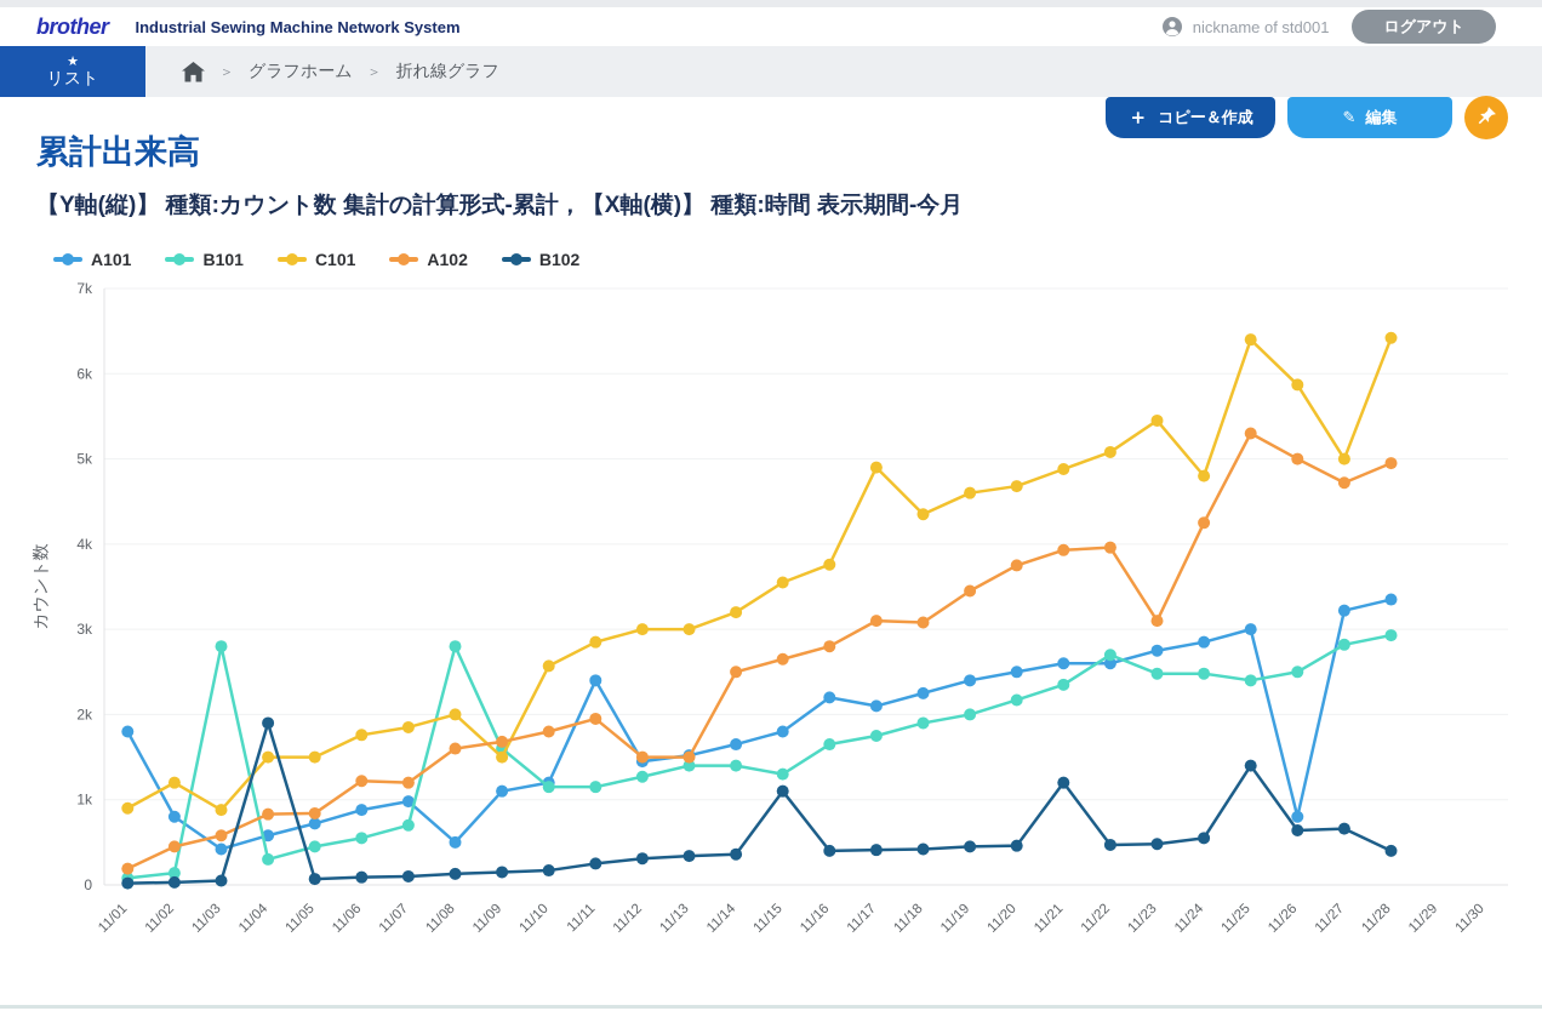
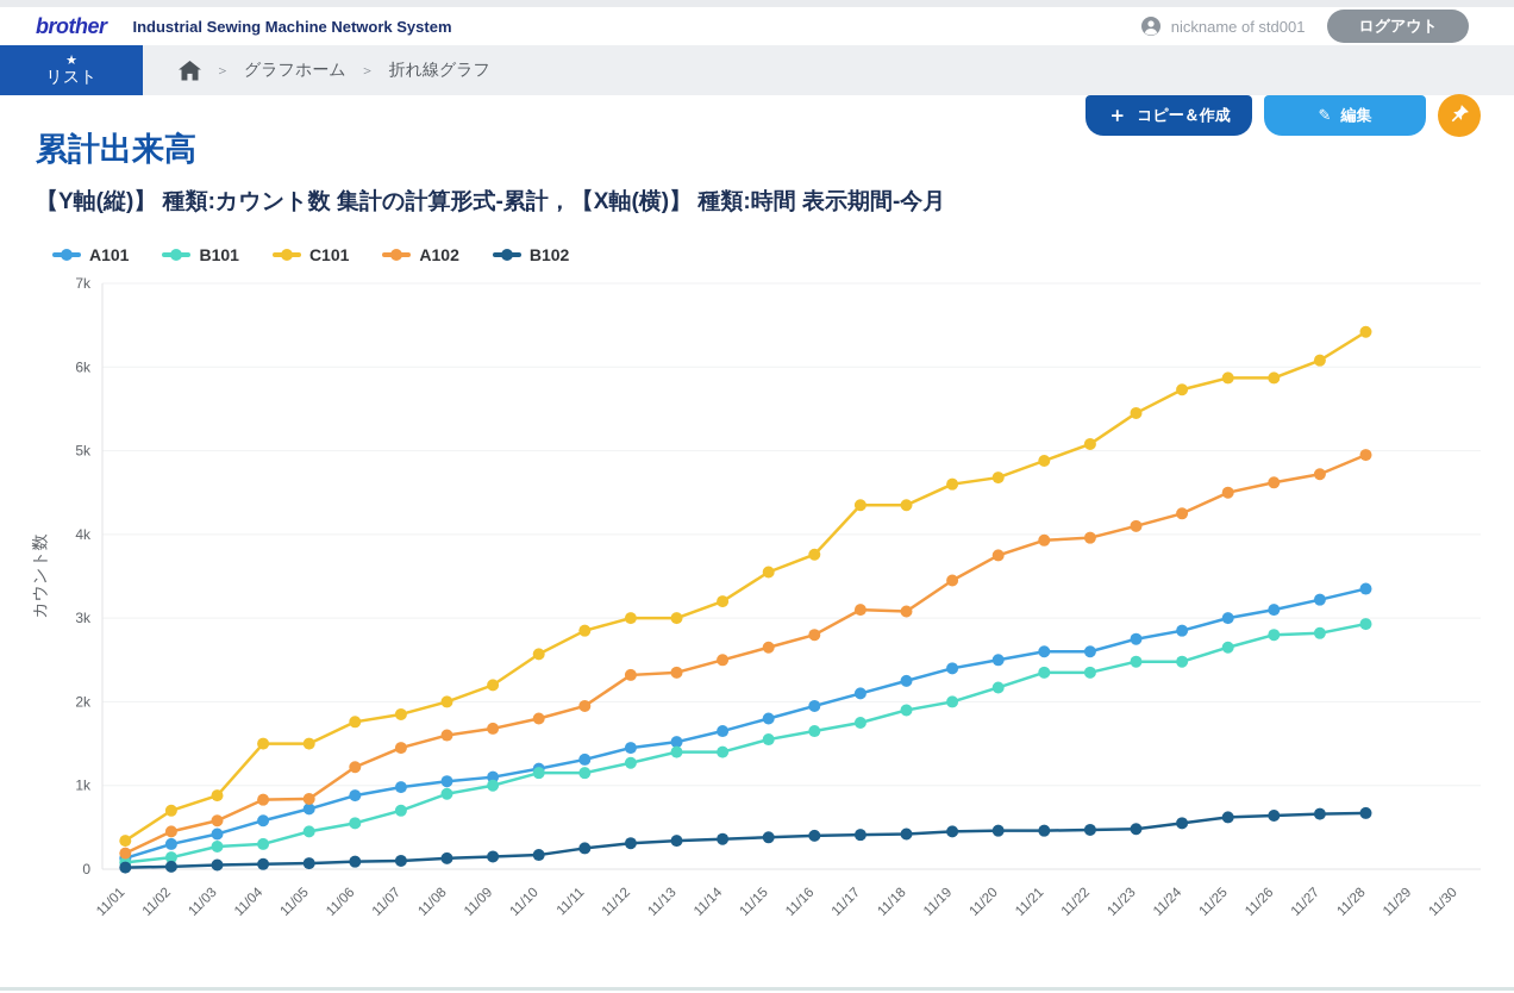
A101/11/01: 1.8k -> 0.1k
C101/11/01: 0.9k -> 0.3k
A101/11/02: 0.8k -> 0.3k
C101/11/02: 1.2k -> 0.7k
B101/11/03: 2.8k -> 0.3k
B102/11/04: 1.9k -> 0.1k
A102/11/07: 1.2k -> 1.4k
A101/11/08: 0.5k -> 1.0k
B101/11/08: 2.8k -> 0.9k
B101/11/09: 1.6k -> 1.0k
C101/11/09: 1.5k -> 2.2k
A101/11/11: 2.4k -> 1.3k
A102/11/12: 1.5k -> 2.3k
A102/11/13: 1.5k -> 2.4k
B101/11/15: 1.3k -> 1.6k
B102/11/15: 1.1k -> 0.4k
A101/11/16: 2.2k -> 2.0k
C101/11/17: 4.9k -> 4.4k
B102/11/21: 1.2k -> 0.5k
B101/11/22: 2.7k -> 2.4k
A102/11/23: 3.1k -> 4.1k
C101/11/24: 4.8k -> 5.7k
B101/11/25: 2.4k -> 2.6k
C101/11/25: 6.4k -> 5.9k
A102/11/25: 5.3k -> 4.5k
B102/11/25: 1.4k -> 0.6k
A101/11/26: 0.8k -> 3.1k
B101/11/26: 2.5k -> 2.8k
A102/11/26: 5.0k -> 4.6k
C101/11/27: 5.0k -> 6.1k
B102/11/28: 0.4k -> 0.7k
